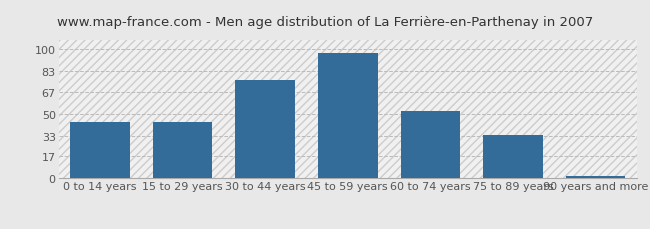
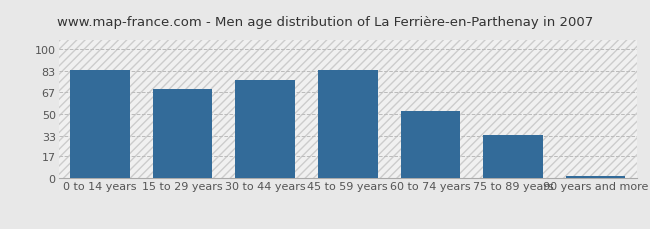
0 to 14 years: 44 -> 84
15 to 29 years: 44 -> 69
45 to 59 years: 97 -> 84
